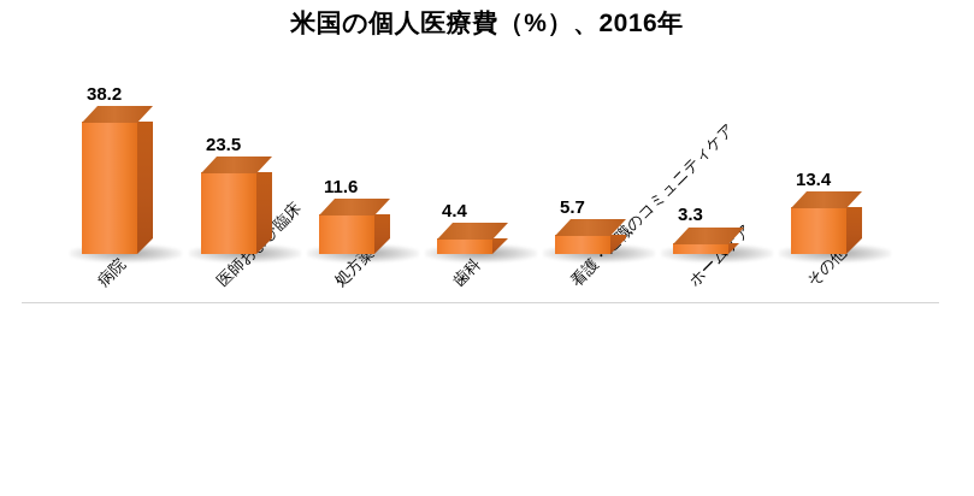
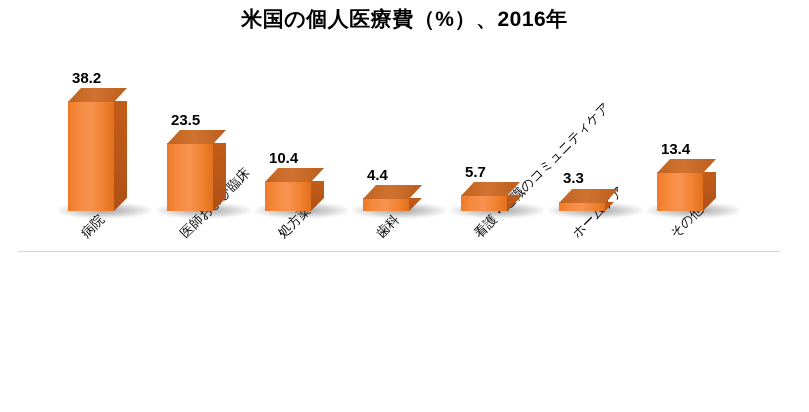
処方薬: 11.6 -> 10.4
